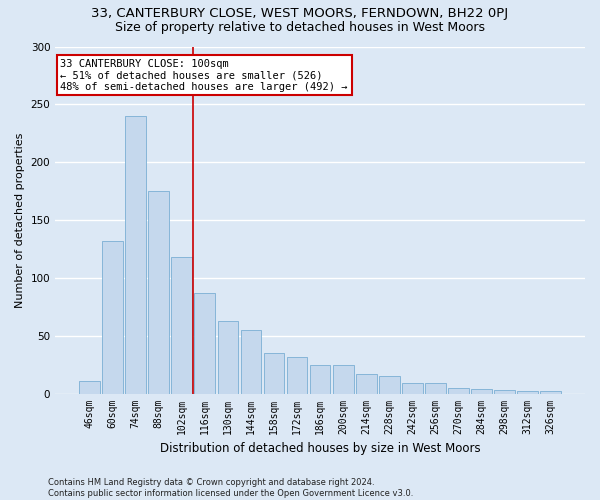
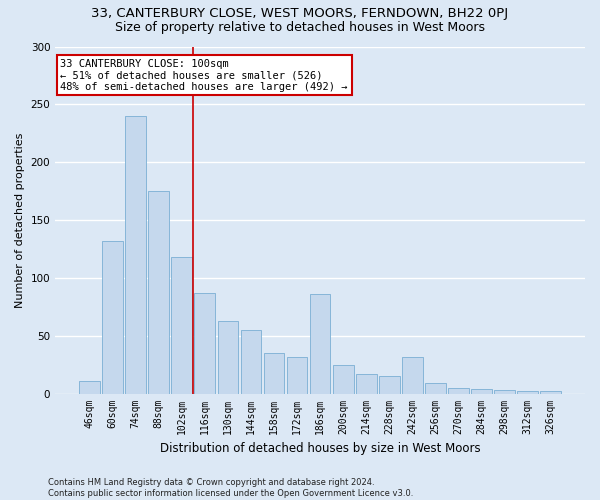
186sqm: 25 -> 86
242sqm: 9 -> 32
